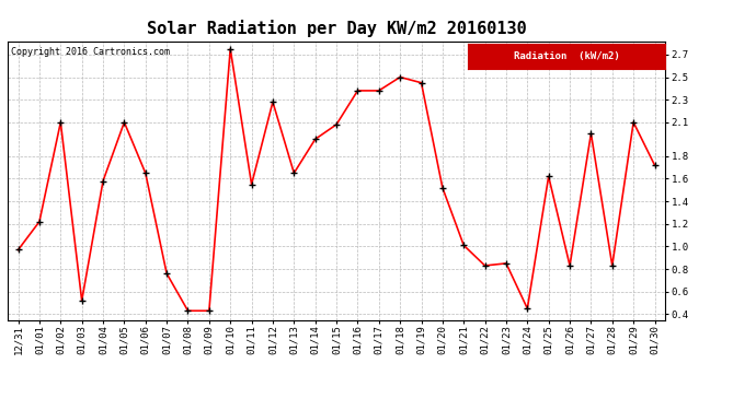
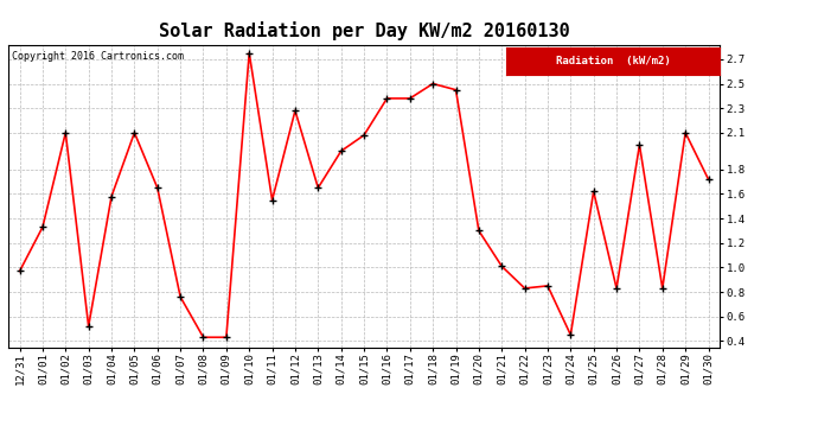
01/01: 1.22 -> 1.33
01/20: 1.52 -> 1.30
